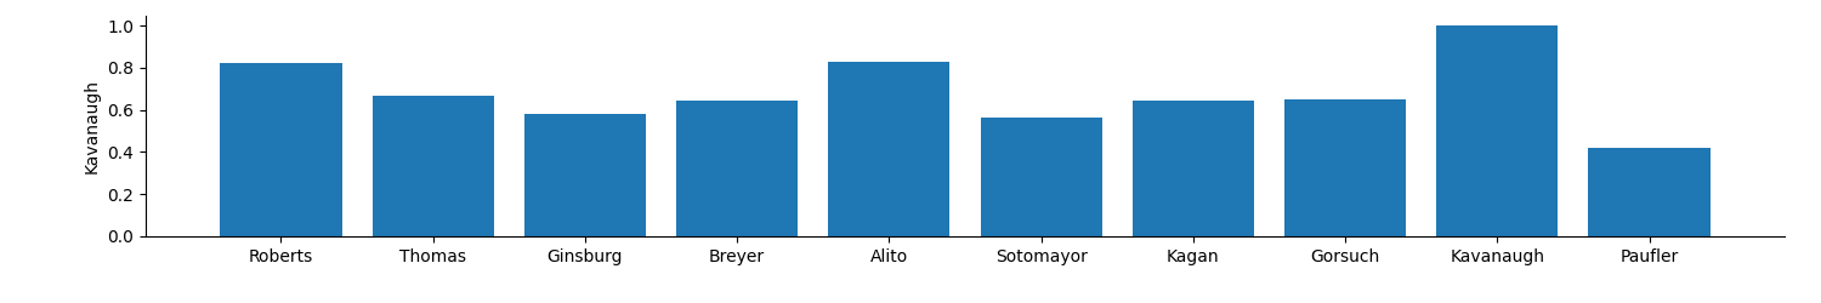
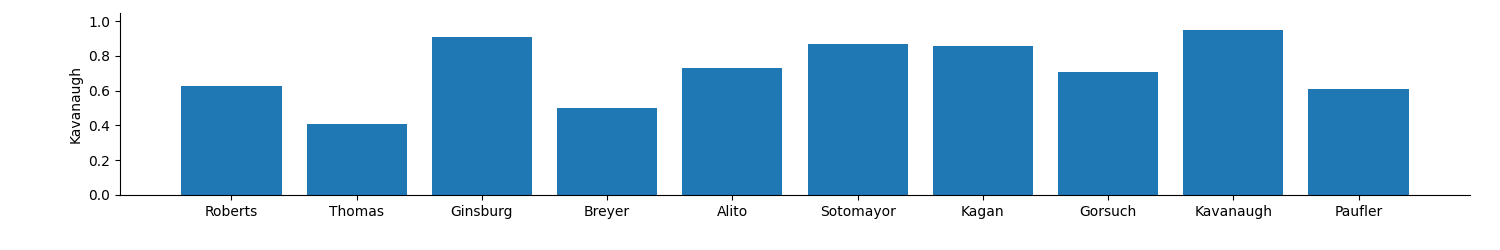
Roberts: 0.82 -> 0.63
Thomas: 0.67 -> 0.41
Ginsburg: 0.58 -> 0.91
Breyer: 0.64 -> 0.50
Alito: 0.83 -> 0.73
Sotomayor: 0.57 -> 0.87
Kagan: 0.64 -> 0.86
Gorsuch: 0.65 -> 0.71
Kavanaugh: 1.00 -> 0.95
Paufler: 0.42 -> 0.61
